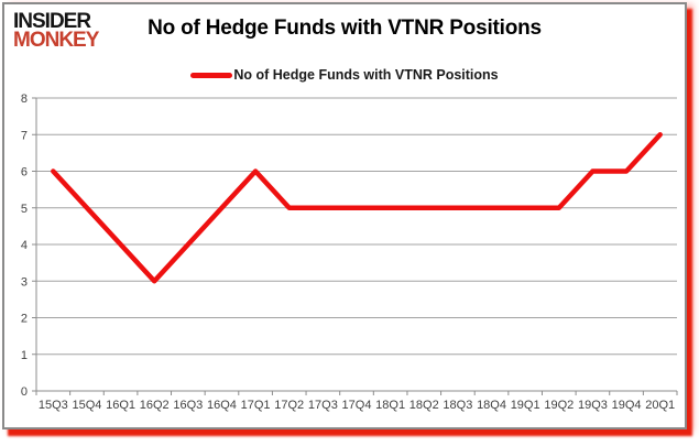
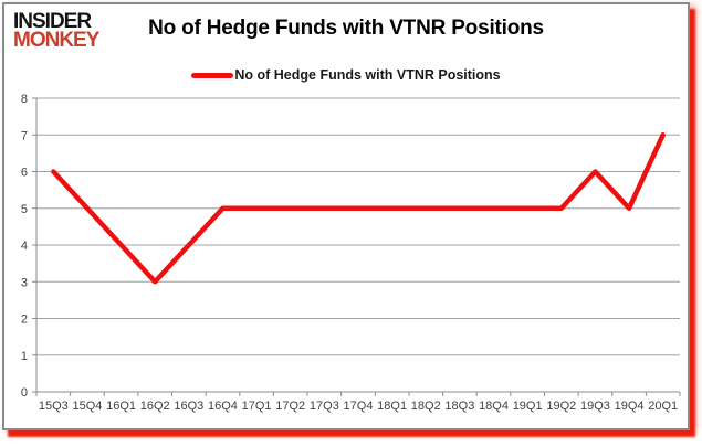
17Q1: 6 -> 5
19Q4: 6 -> 5
